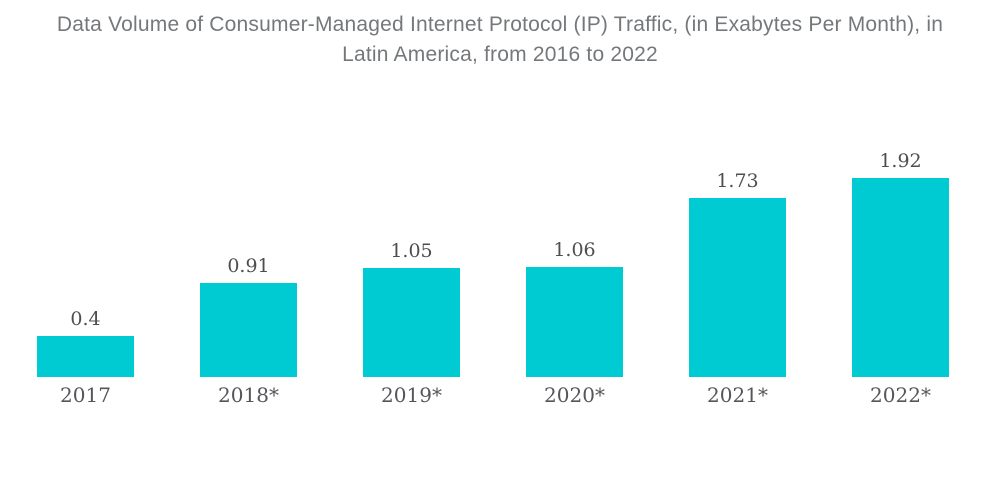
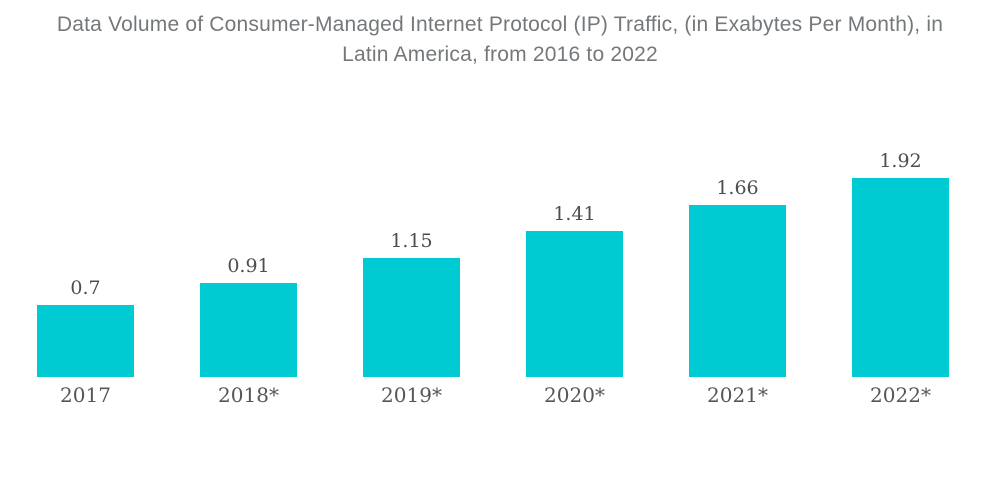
2017: 0.4 -> 0.7
2019*: 1.05 -> 1.15
2020*: 1.06 -> 1.41
2021*: 1.73 -> 1.66
